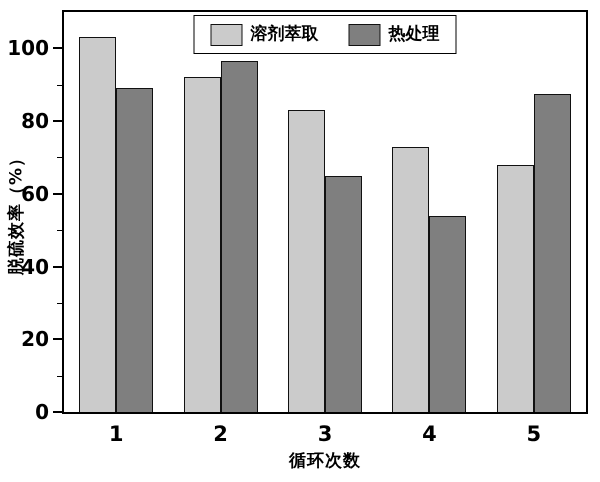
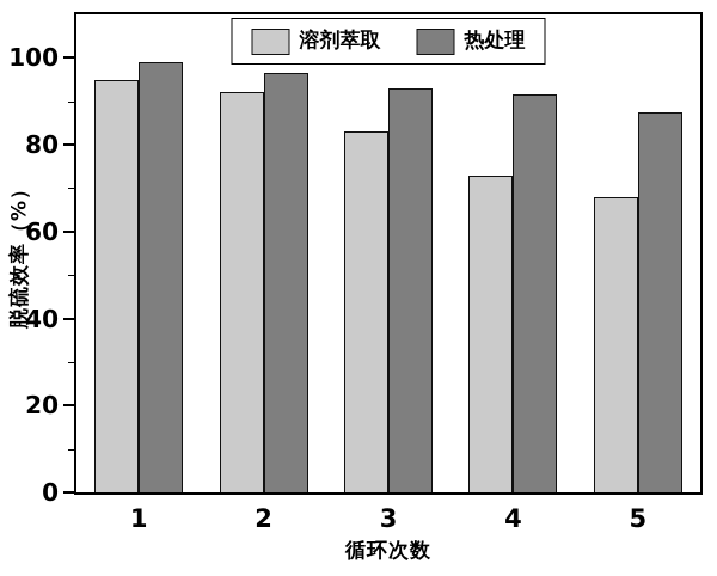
溶剂萃取/1: 103 -> 95
热处理/1: 89 -> 99
热处理/3: 65 -> 93
热处理/4: 54 -> 92
